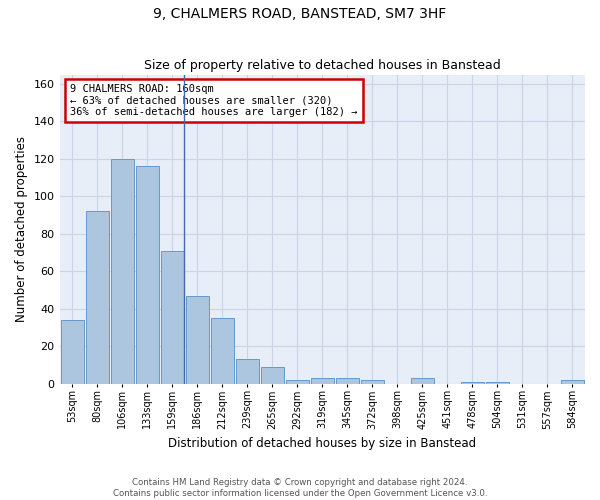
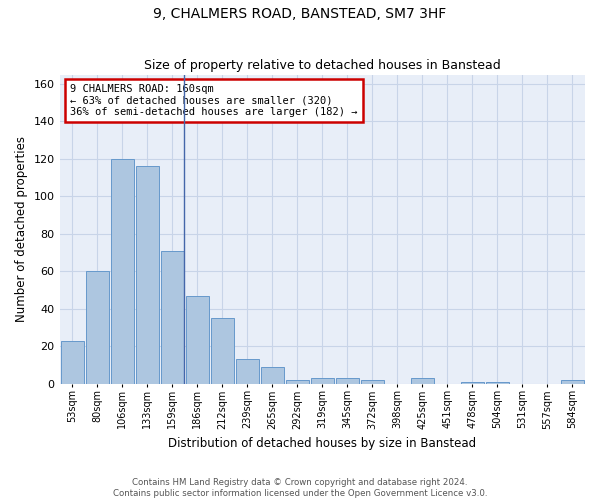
53sqm: 34 -> 23
80sqm: 92 -> 60
